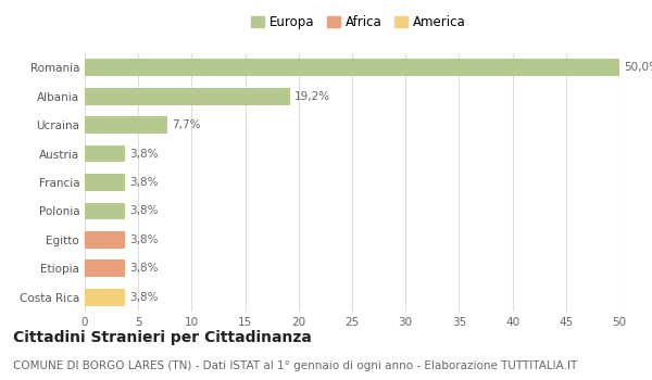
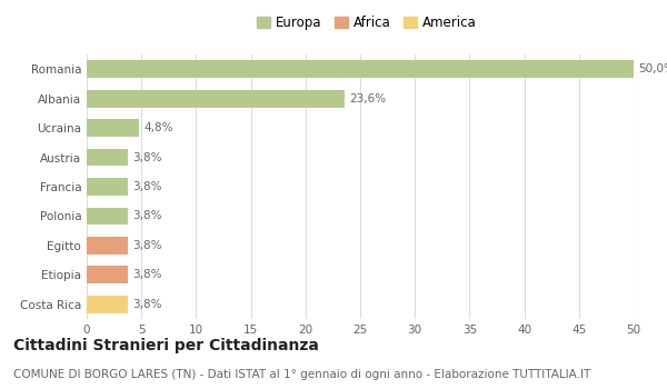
Albania: 19,2% -> 23,6%
Ucraina: 7,7% -> 4,8%
